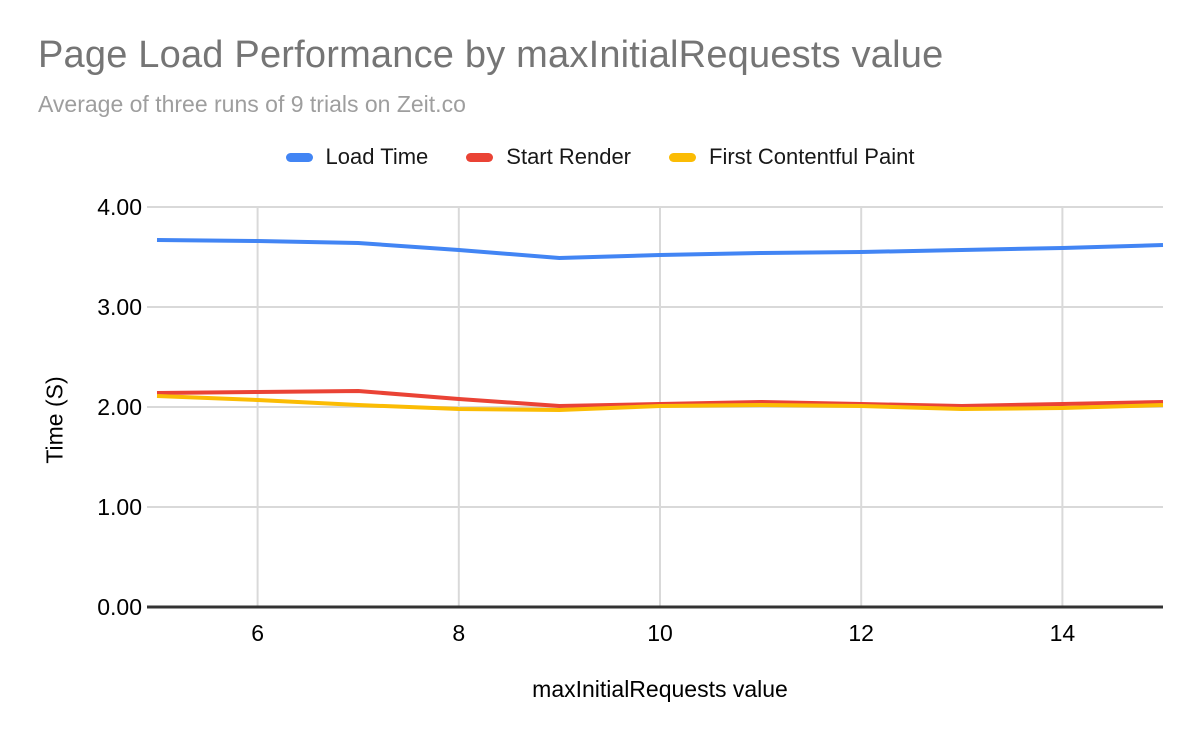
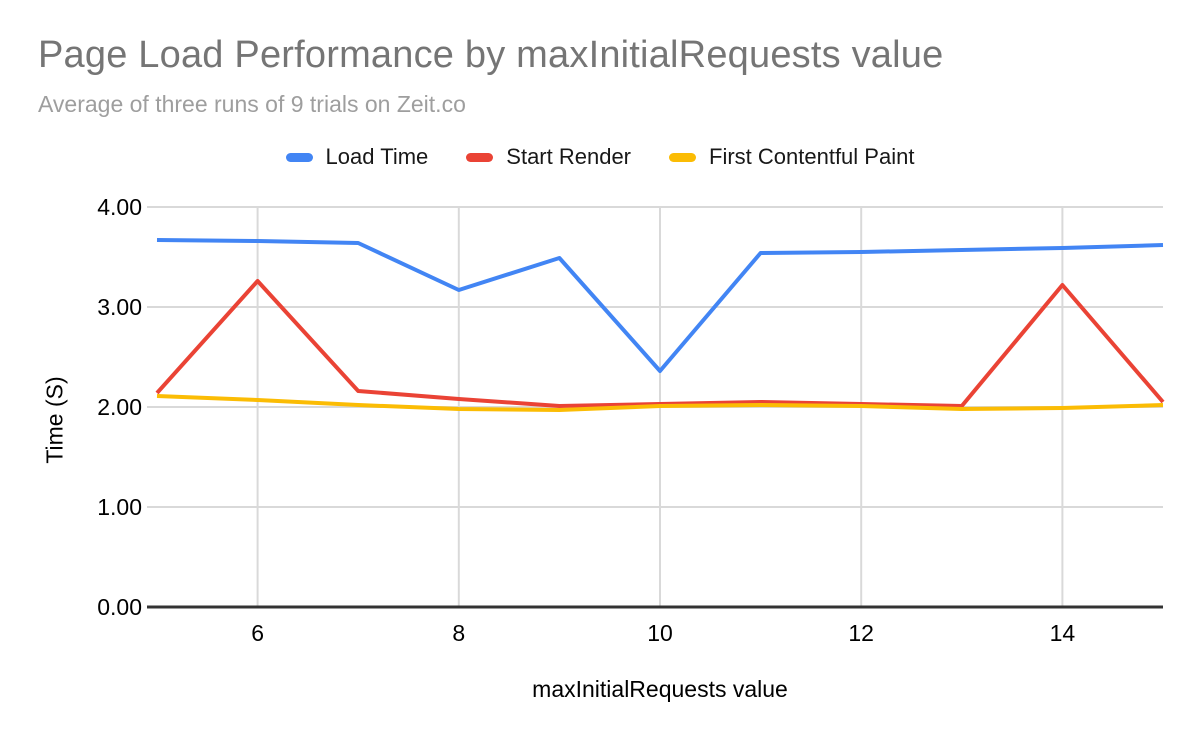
Start Render/6: 2.15 -> 3.26
Load Time/8: 3.57 -> 3.17
Load Time/10: 3.52 -> 2.36
Start Render/14: 2.03 -> 3.22
